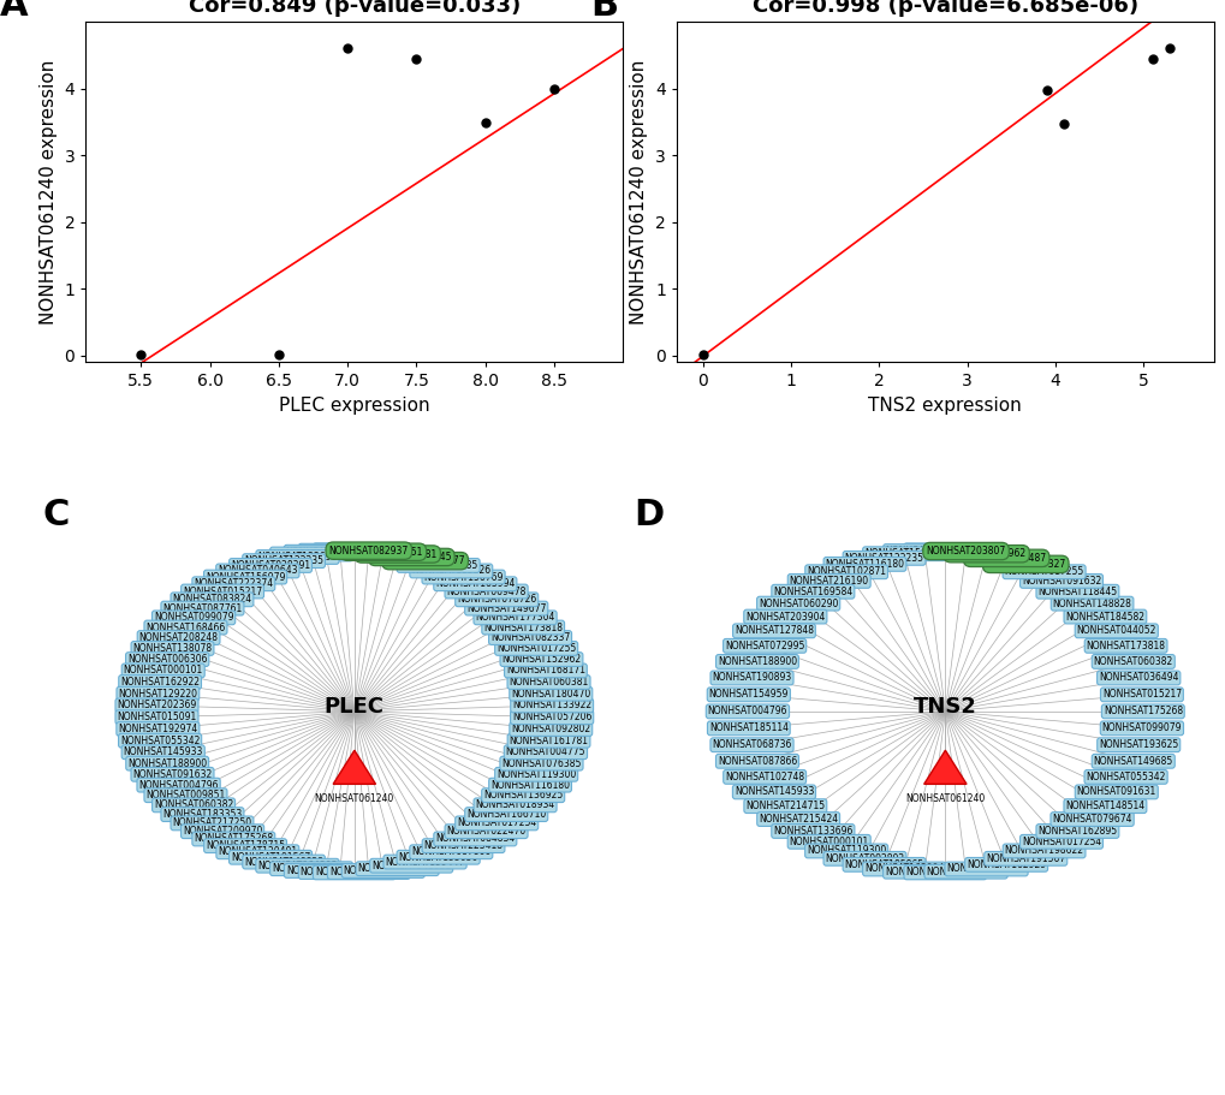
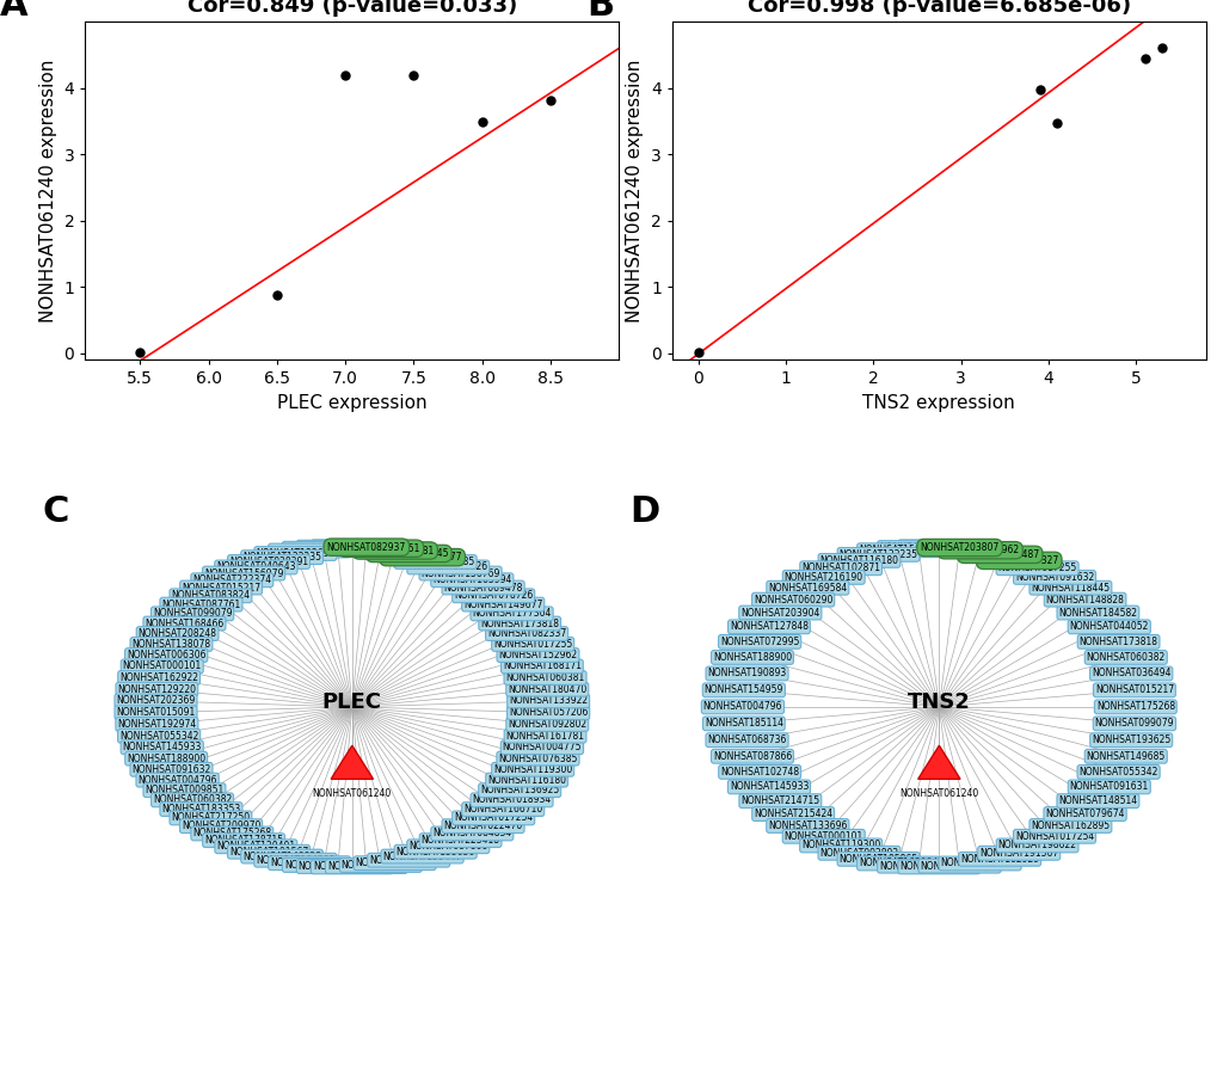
6.5: 0.02 -> 0.88
7.0: 4.60 -> 4.20
7.5: 4.45 -> 4.20
8.5: 4.00 -> 3.82
